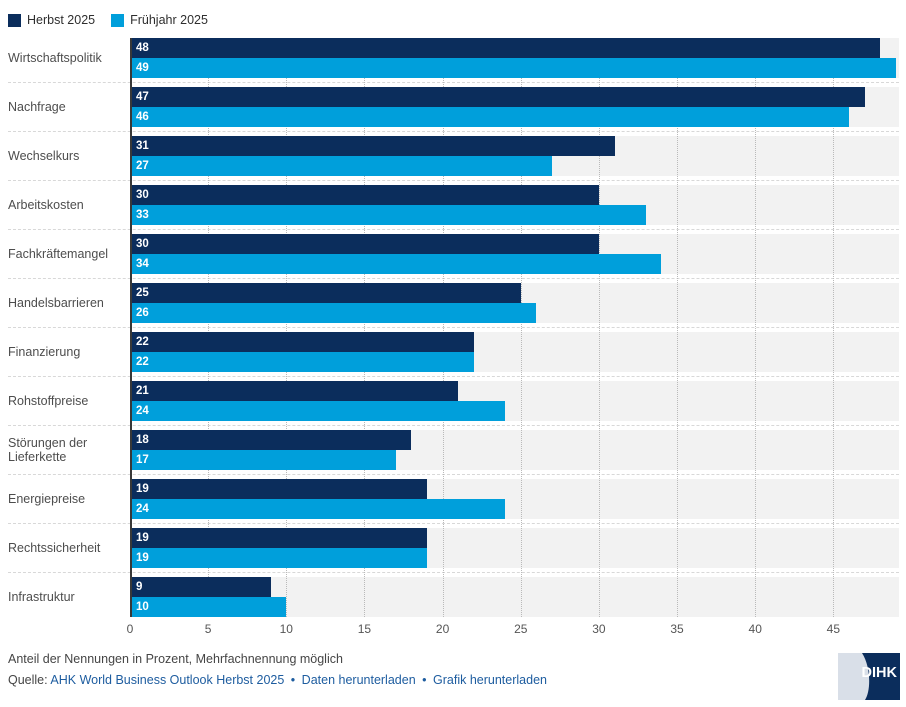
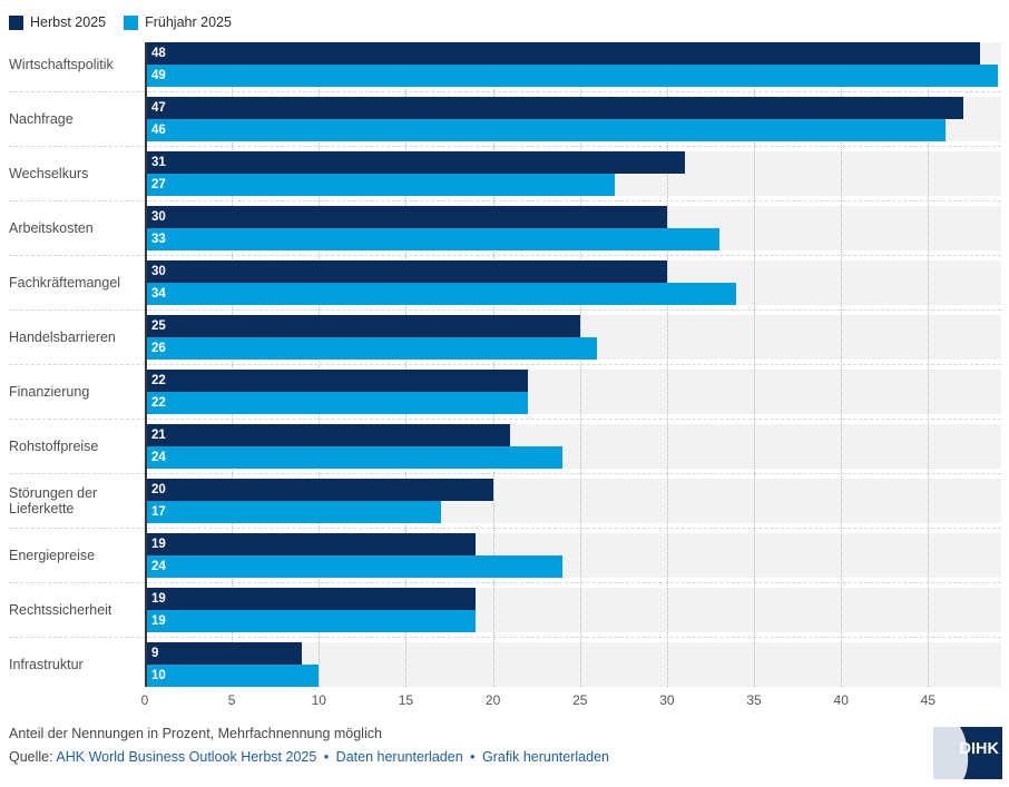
Herbst 2025/Störungen der Lieferkette: 18 -> 20
